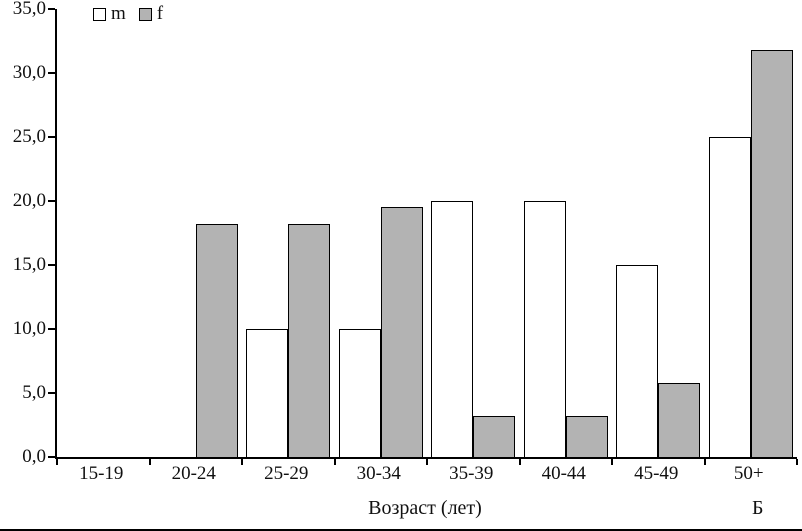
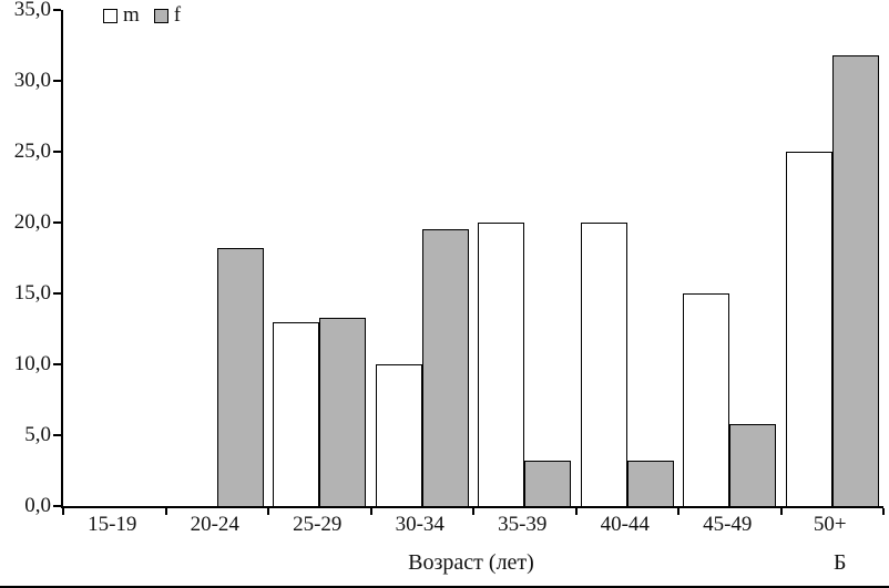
m/25-29: 10 -> 13
f/25-29: 18,2 -> 13,3
